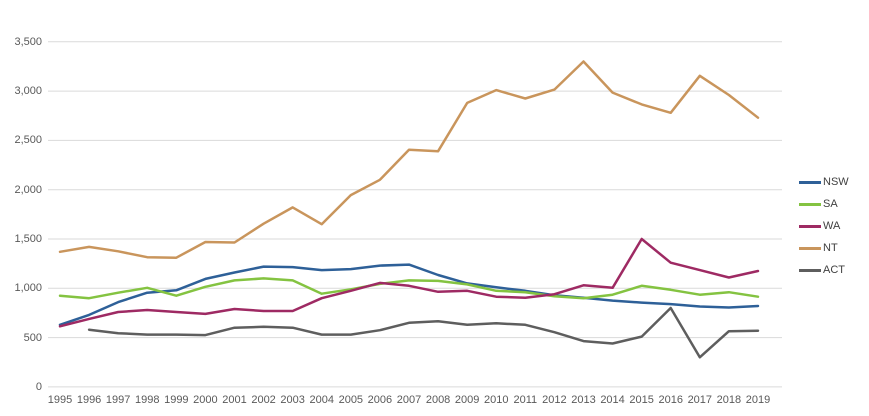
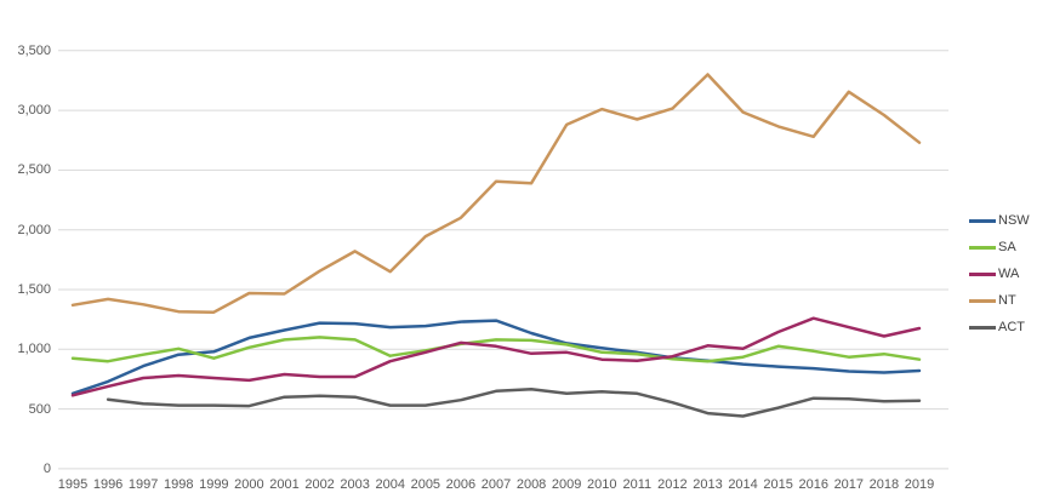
WA/2015: 1500 -> 1100
ACT/2016: 800 -> 600
ACT/2017: 300 -> 600
